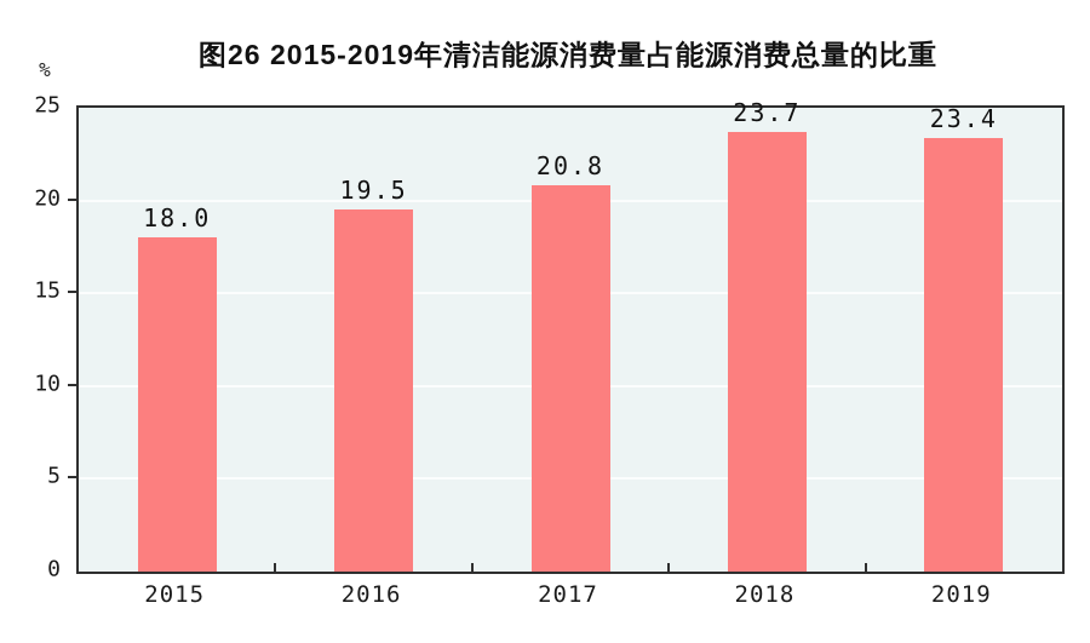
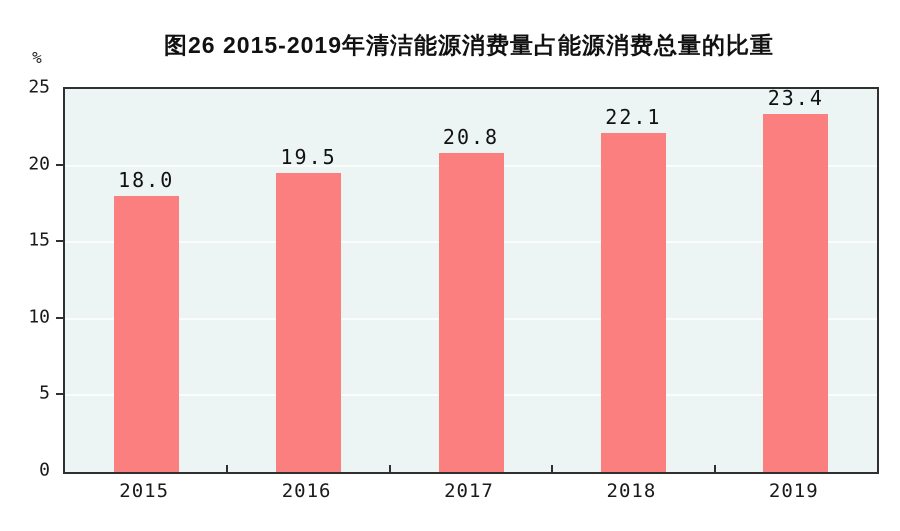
2018: 23.7 -> 22.1
